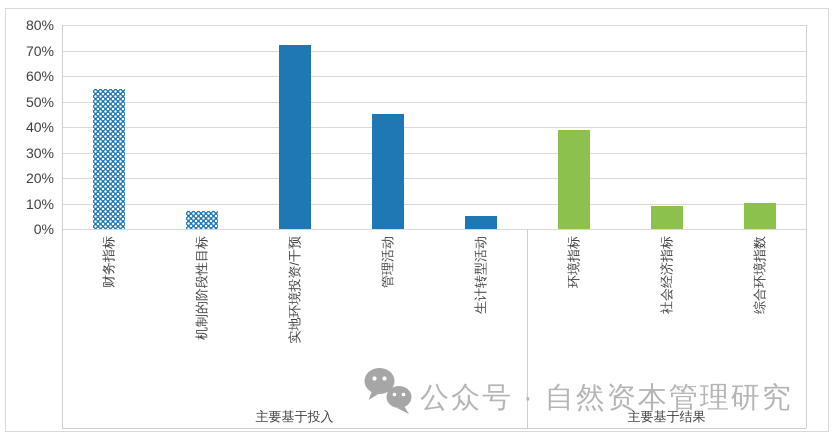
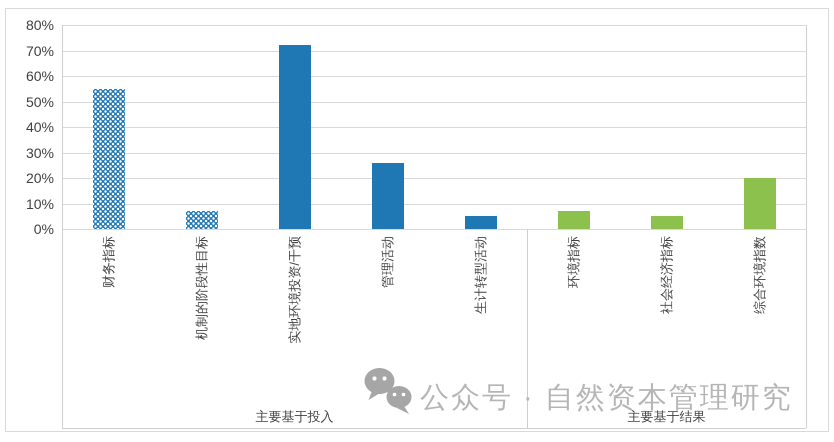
管理活动: 45% -> 26%
环境指标: 39% -> 7%
社会经济指标: 9% -> 5%
综合环境指数: 10% -> 20%
